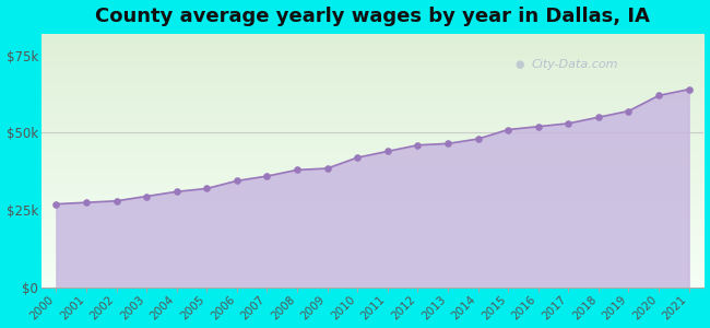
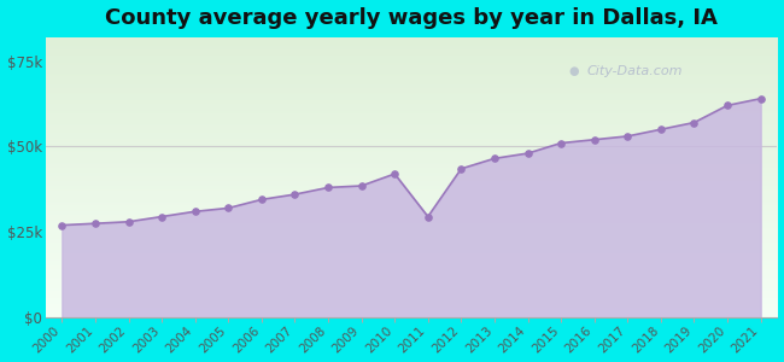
2011: $44.0k -> $29.5k
2012: $46.0k -> $43.5k
